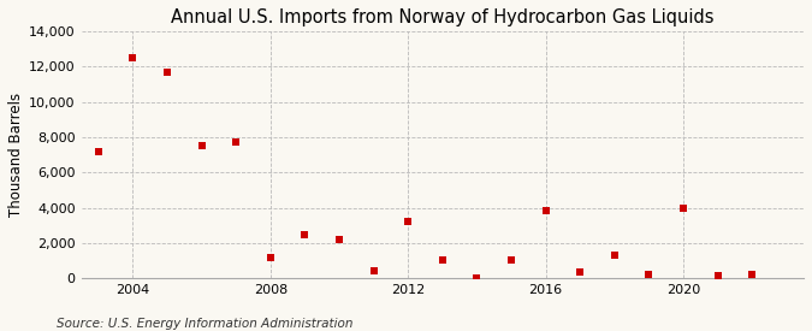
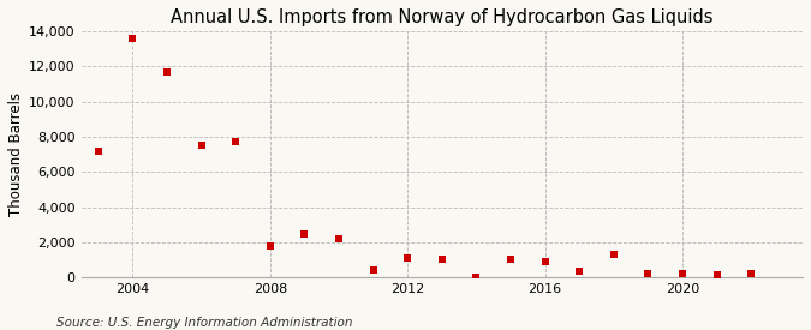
2004: 12,500 -> 13,600
2008: 1,200 -> 1,800
2012: 3,200 -> 1,100
2016: 3,800 -> 900
2020: 4,000 -> 200
